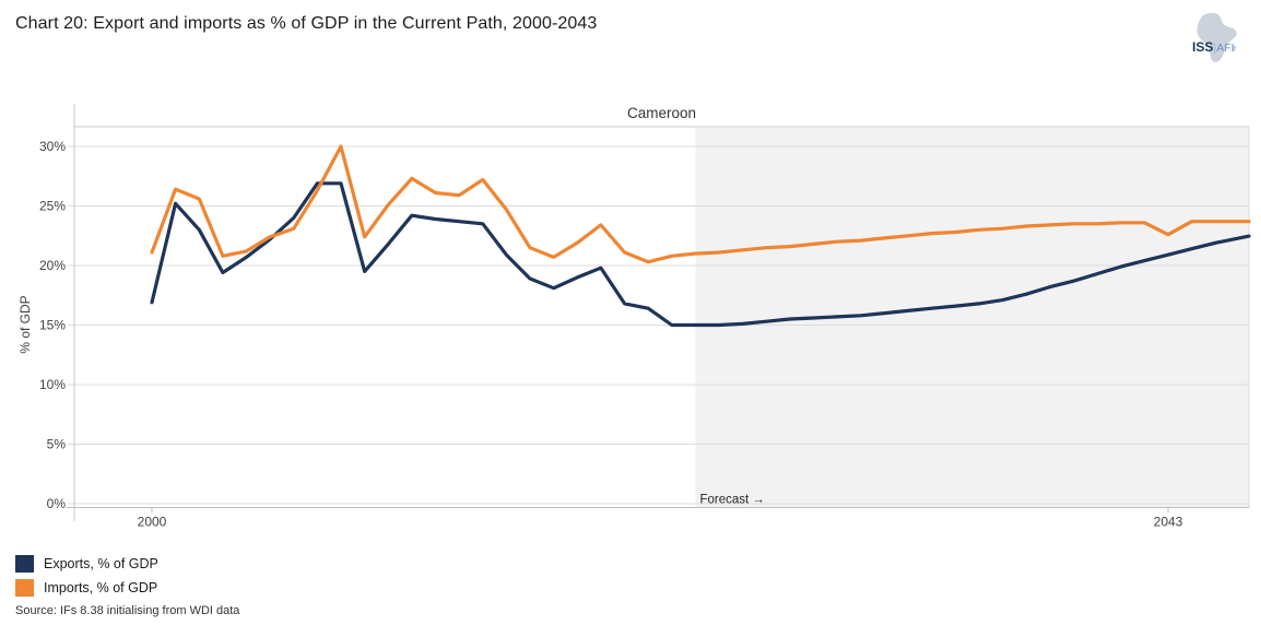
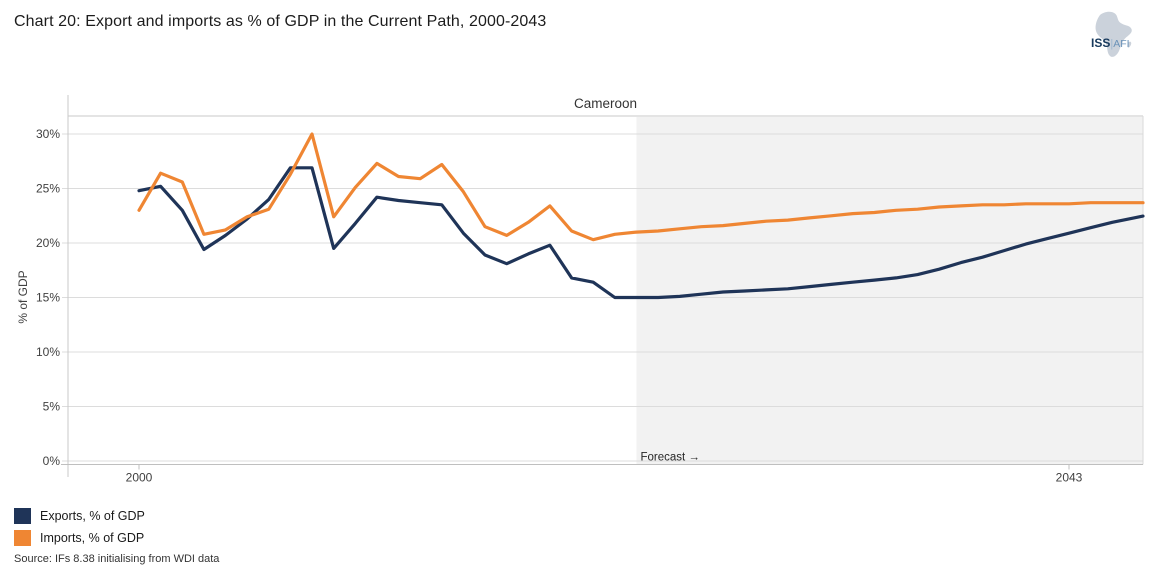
Exports, % of GDP/2000: 16.9% -> 24.8%
Imports, % of GDP/2000: 21.1% -> 23.0%
Imports, % of GDP/2043: 22.6% -> 23.6%
